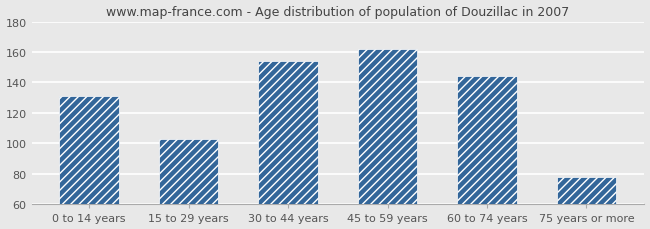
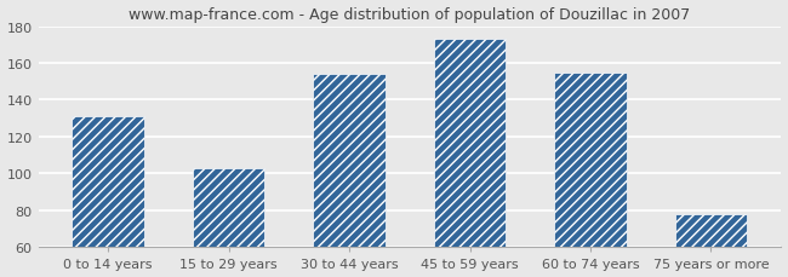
45 to 59 years: 162 -> 173
60 to 74 years: 144 -> 155
